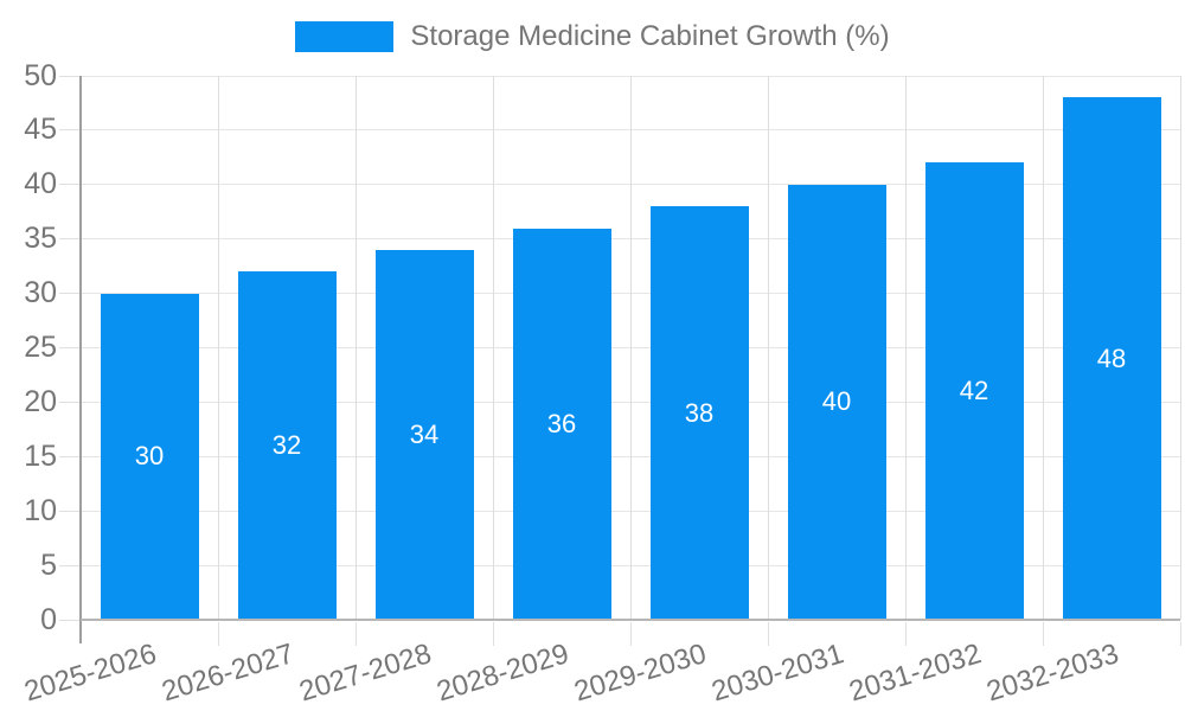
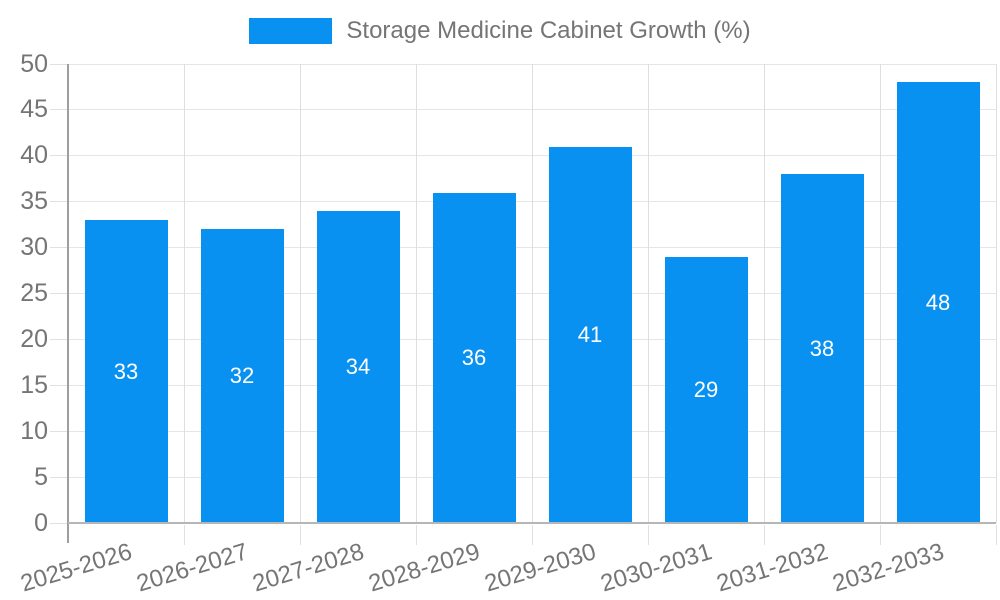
2025-2026: 30 -> 33
2029-2030: 38 -> 41
2030-2031: 40 -> 29
2031-2032: 42 -> 38
